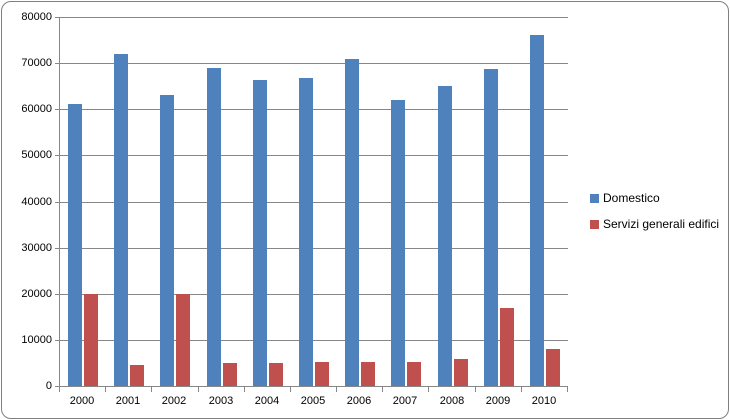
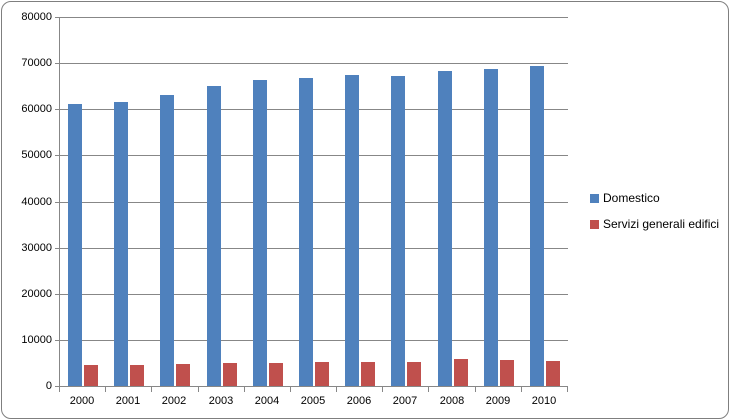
Servizi generali edifici/2000: 20000 -> 4000
Domestico/2001: 72000 -> 62000
Servizi generali edifici/2002: 20000 -> 5000
Domestico/2003: 69000 -> 65000
Domestico/2006: 71000 -> 68000
Domestico/2007: 62000 -> 67000
Domestico/2008: 65000 -> 68000
Servizi generali edifici/2009: 17000 -> 6000
Domestico/2010: 76000 -> 69000
Servizi generali edifici/2010: 8000 -> 6000
